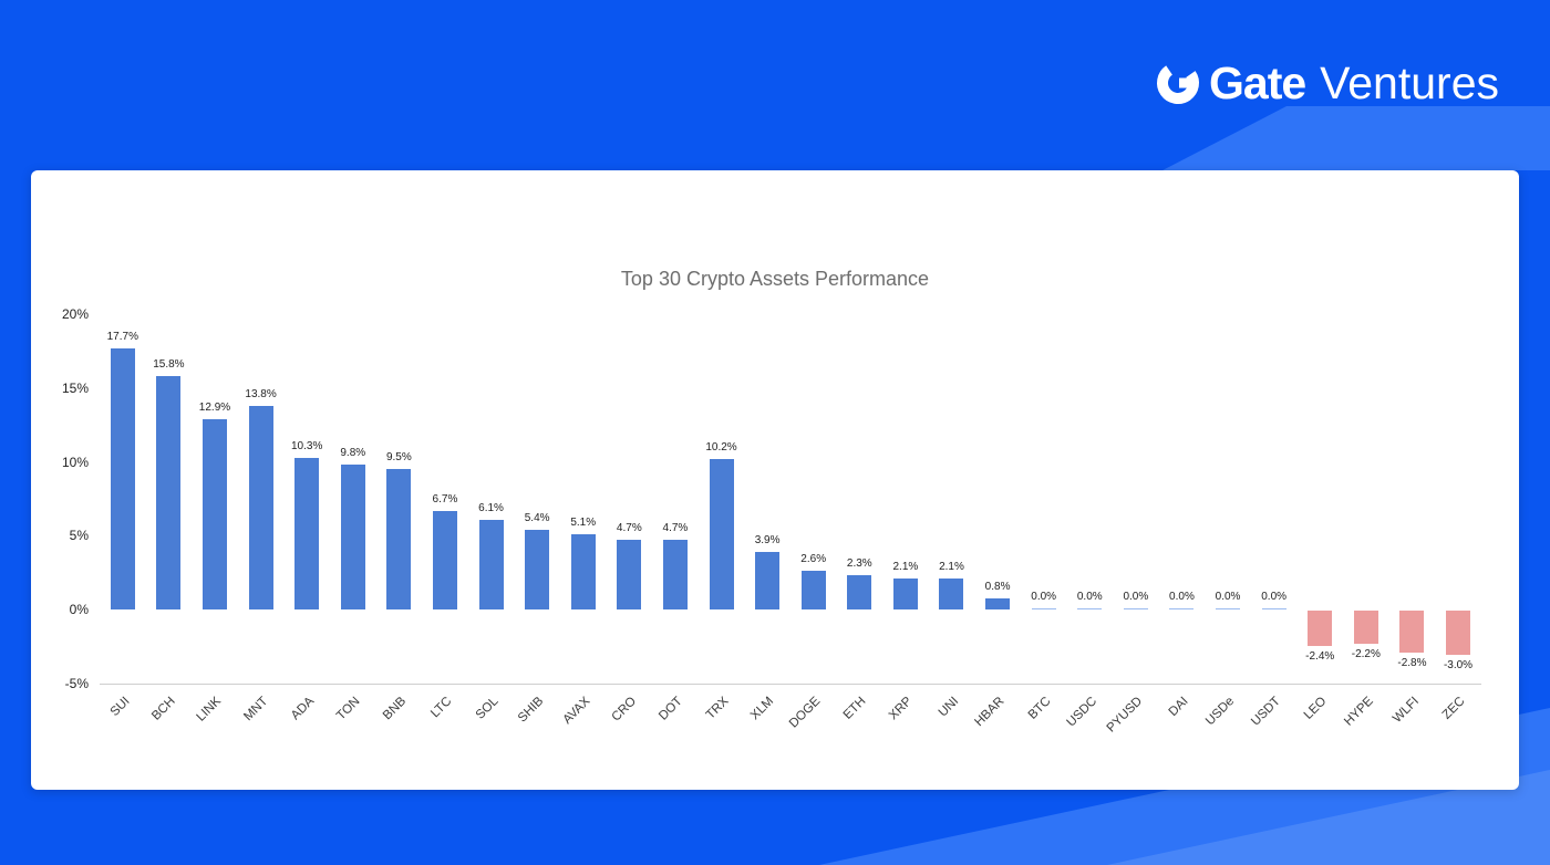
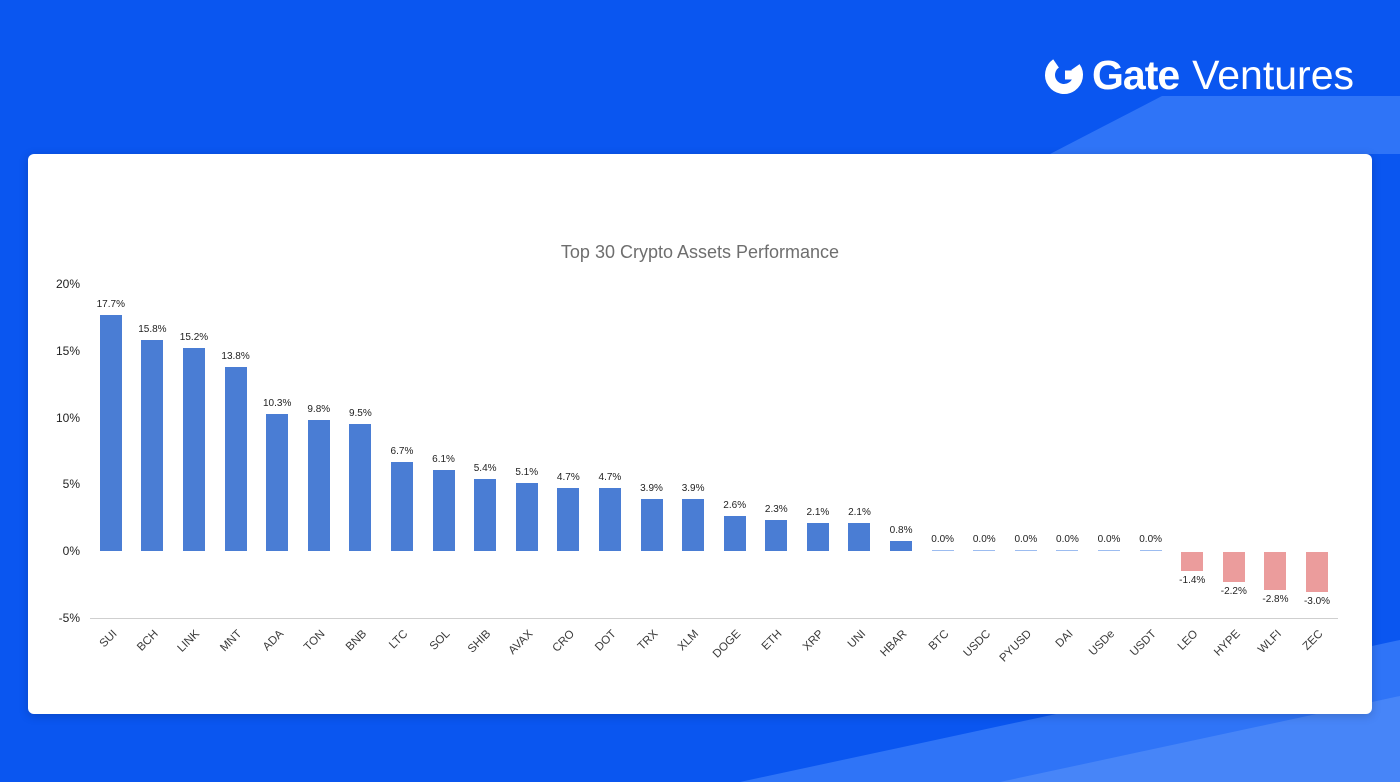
LINK: 12.9% -> 15.2%
TRX: 10.2% -> 3.9%
LEO: -2.4% -> -1.4%
